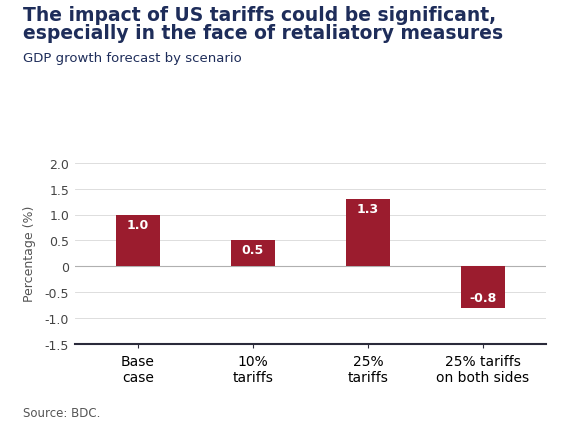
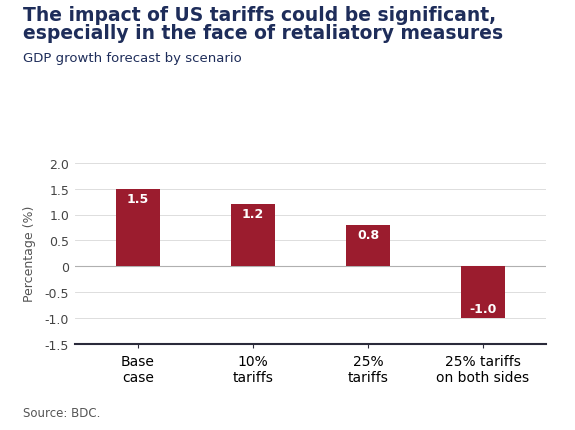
Base case: 1.0 -> 1.5
10% tariffs: 0.5 -> 1.2
25% tariffs: 1.3 -> 0.8
25% tariffs on both sides: -0.8 -> -1.0
